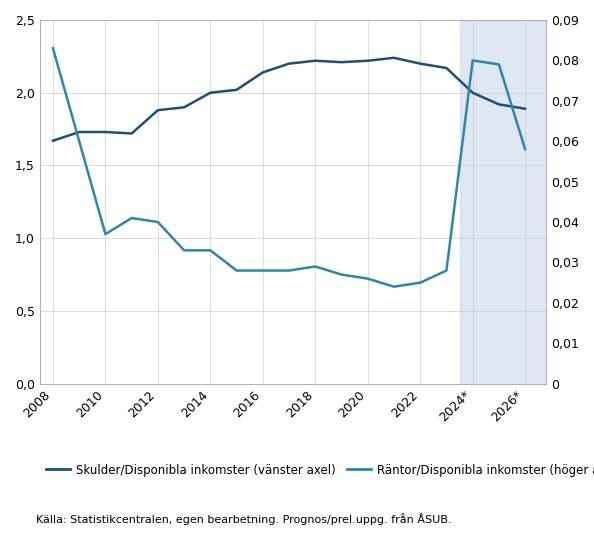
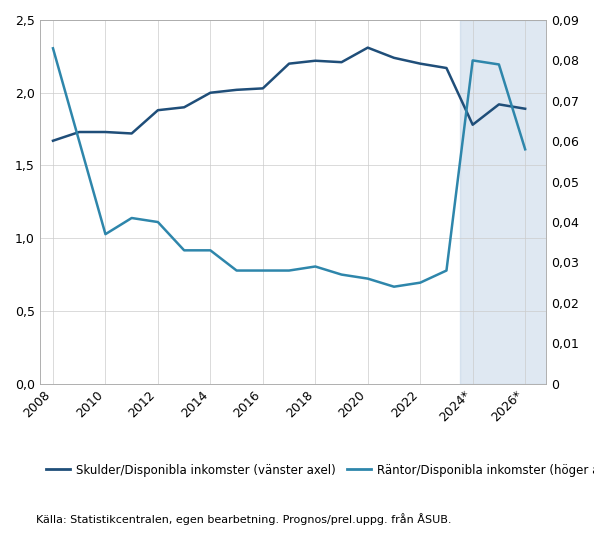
Skulder/Disponibla inkomster (vänster axel)/2016: 2,14 -> 2,03
Skulder/Disponibla inkomster (vänster axel)/2020: 2,22 -> 2,31
Skulder/Disponibla inkomster (vänster axel)/2024*: 2,00 -> 1,78
